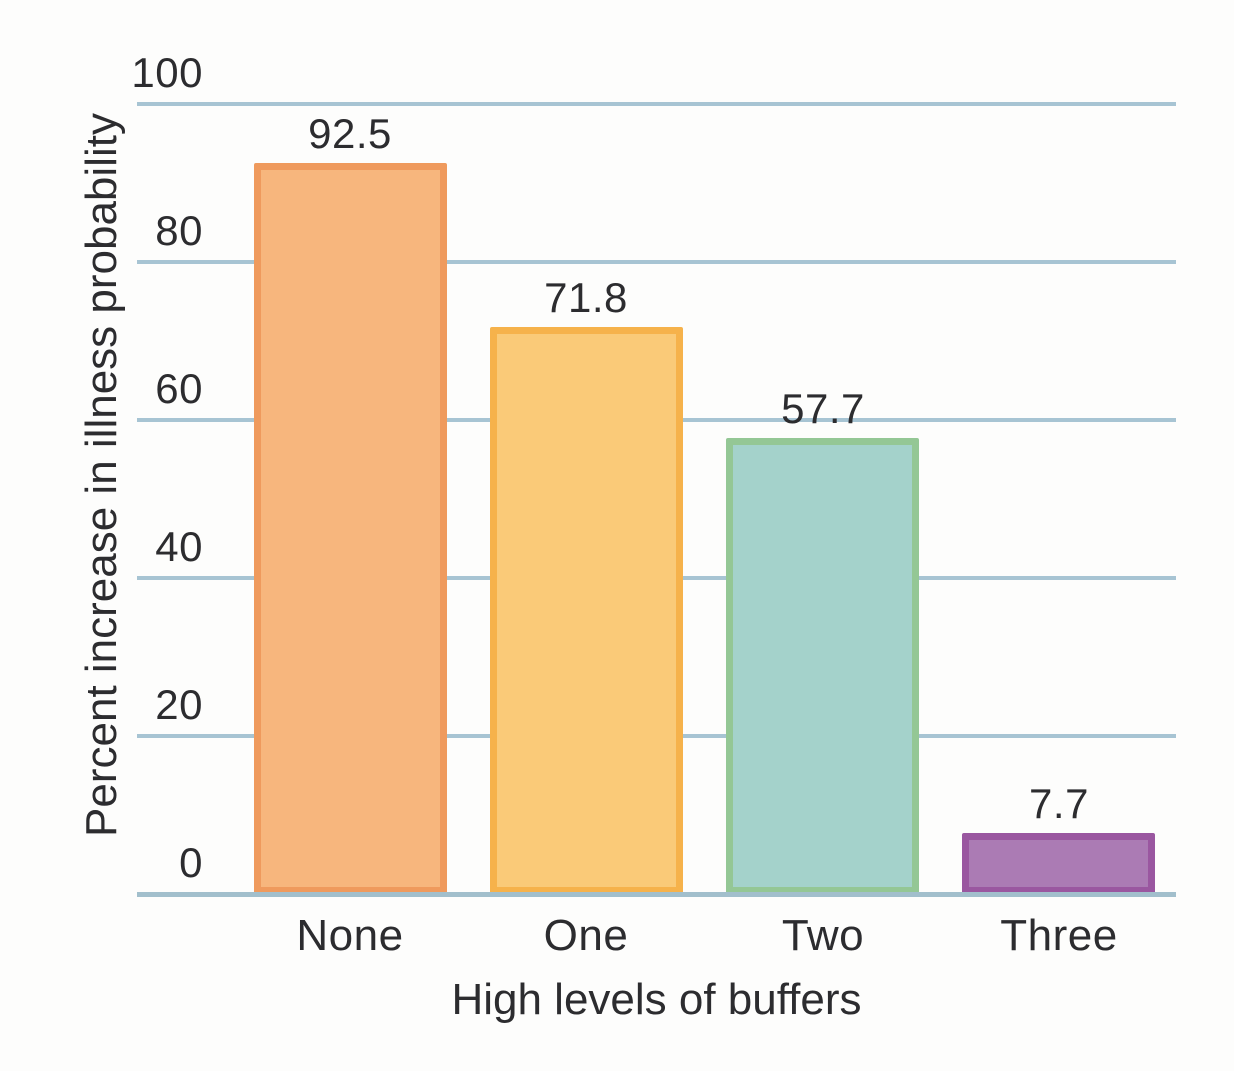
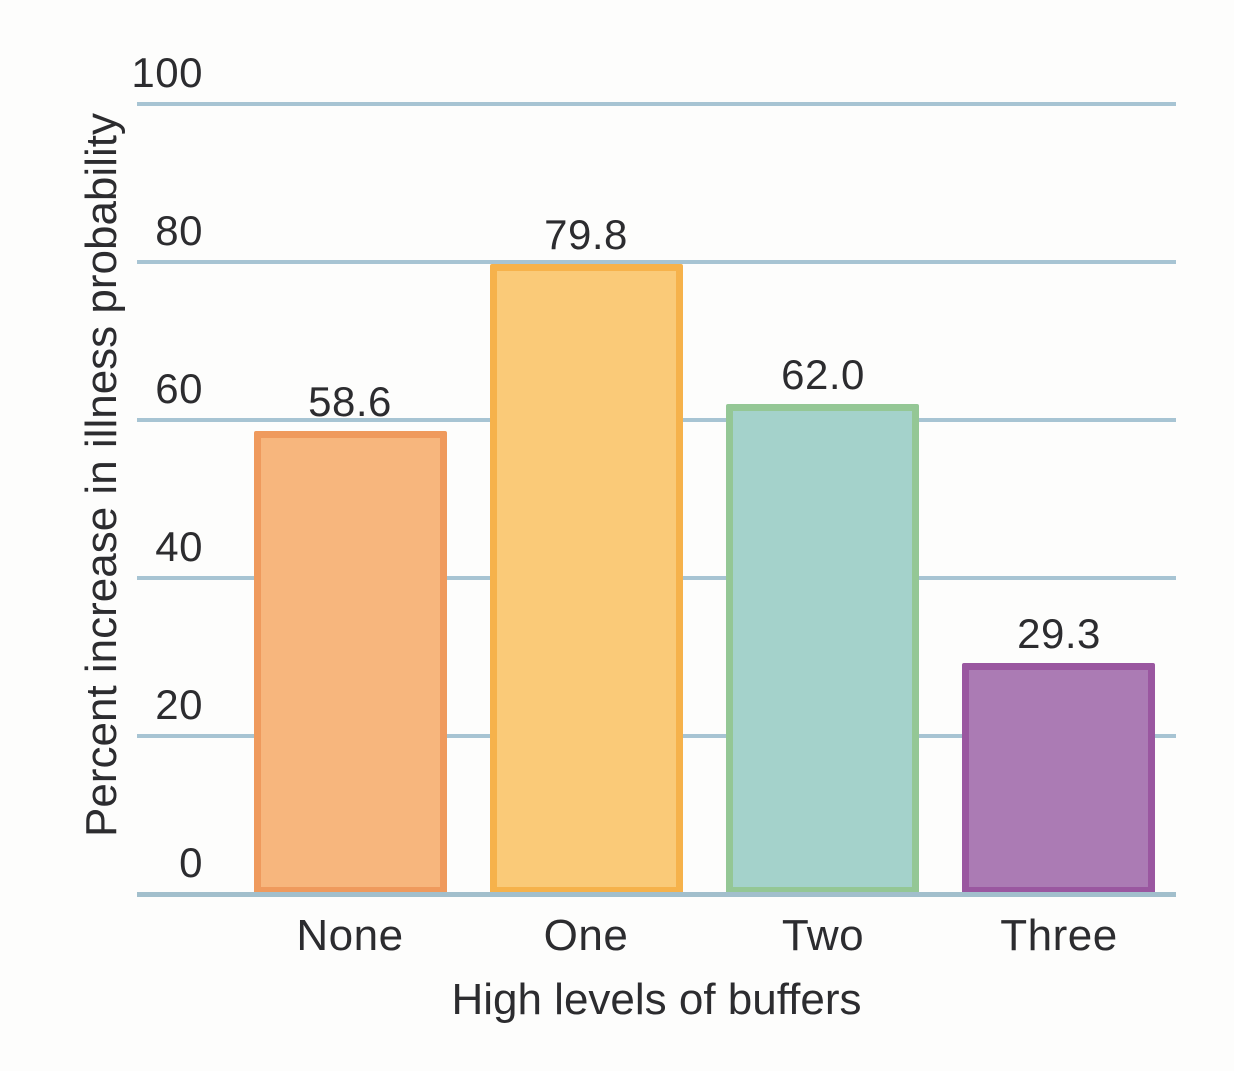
None: 92.5 -> 58.6
One: 71.8 -> 79.8
Two: 57.7 -> 62.0
Three: 7.7 -> 29.3
